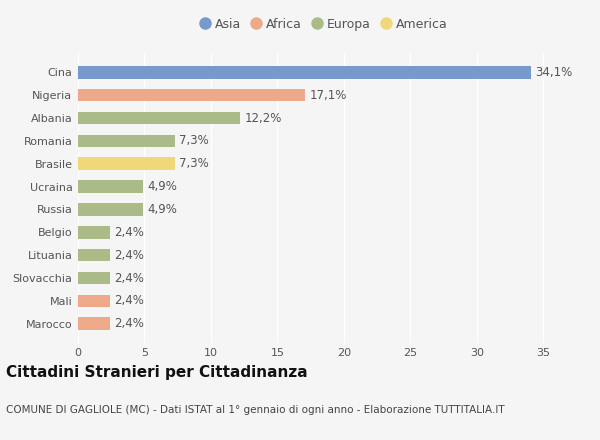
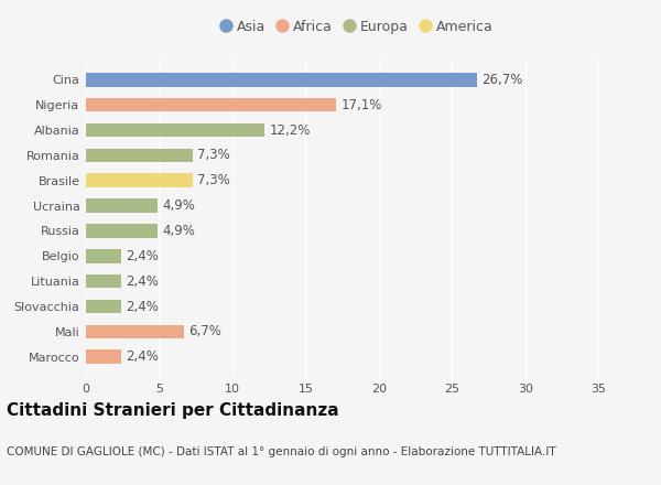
Cina: 34,1% -> 26,7%
Mali: 2,4% -> 6,7%
